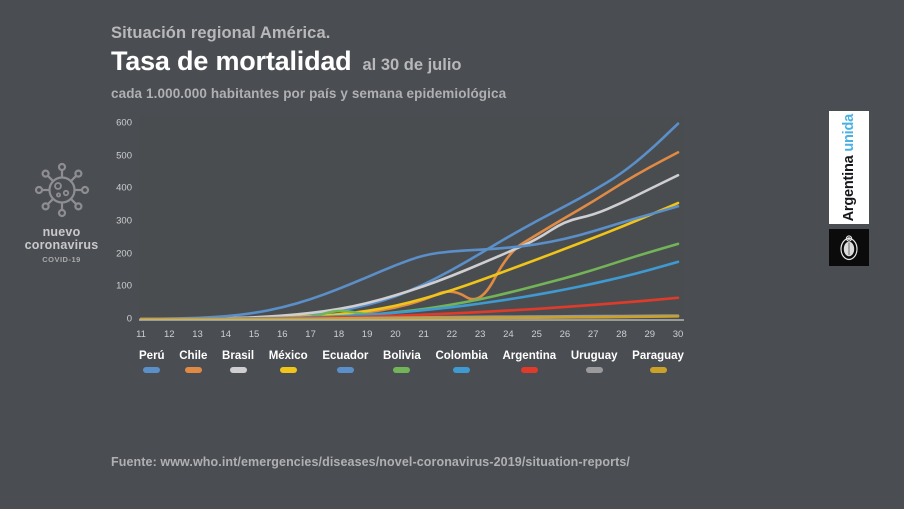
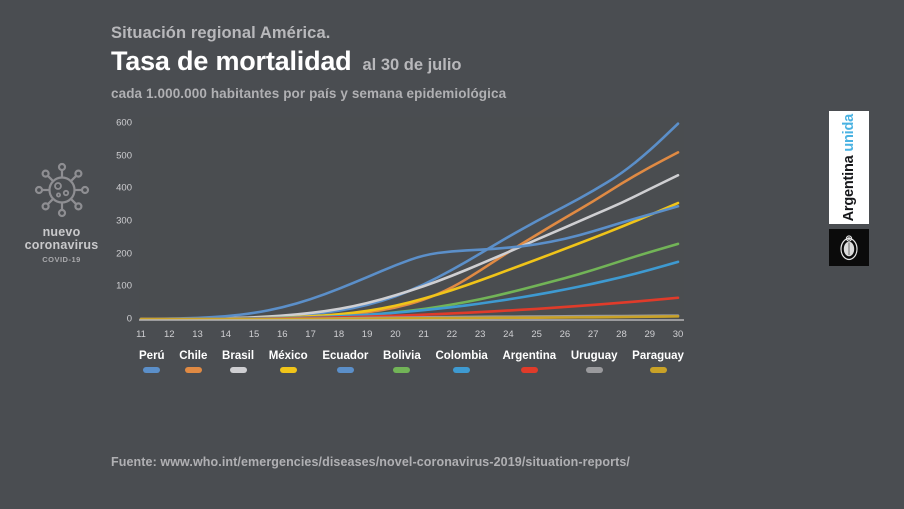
Bolivia/18: 30 -> 10
Chile/23: 40 -> 150
Brasil/26: 300 -> 280
